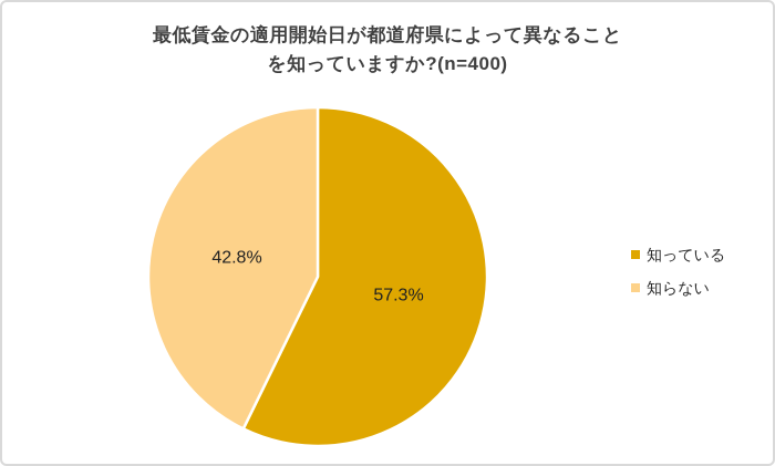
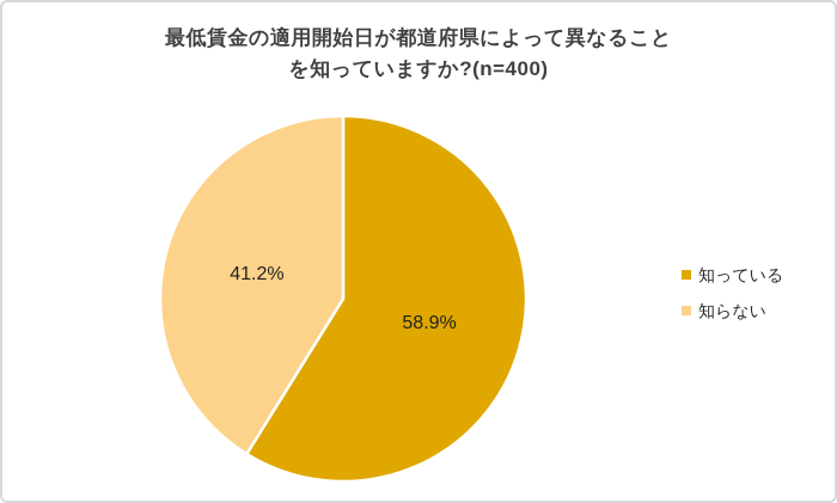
知っている: 57.3% -> 58.9%
知らない: 42.8% -> 41.2%
